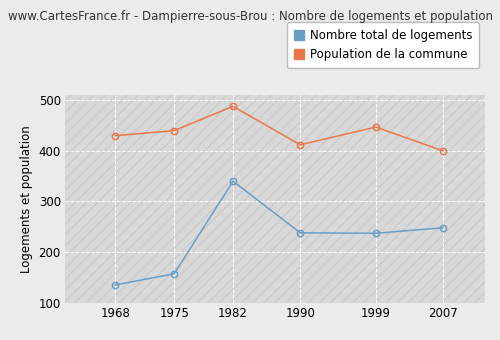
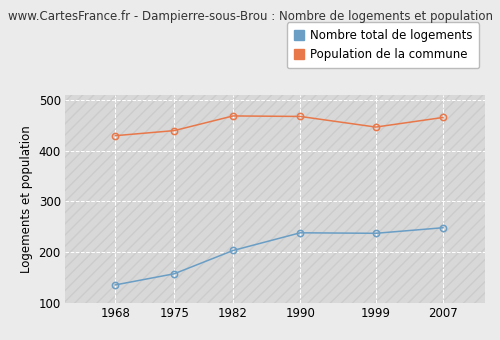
Nombre total de logements/1982: 340 -> 203
Population de la commune/1982: 488 -> 469
Population de la commune/1990: 412 -> 468
Population de la commune/2007: 400 -> 466
